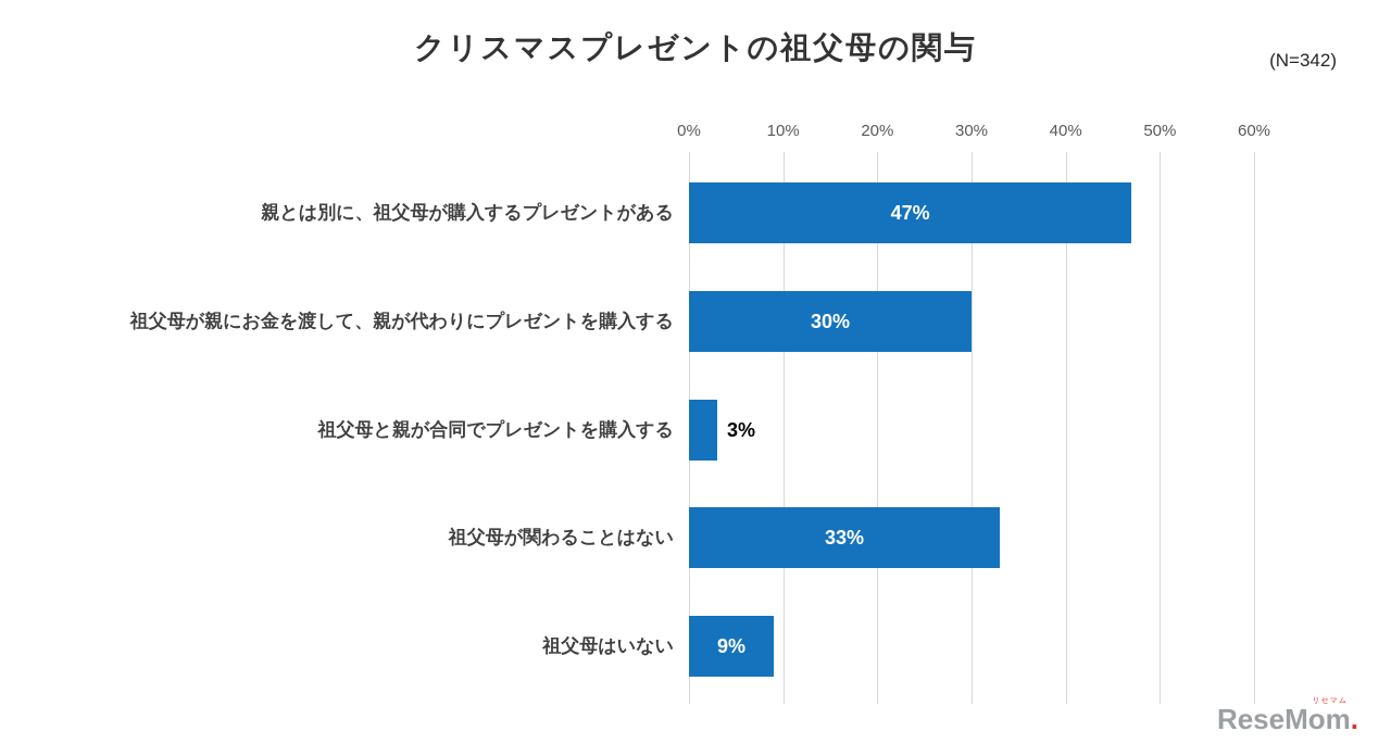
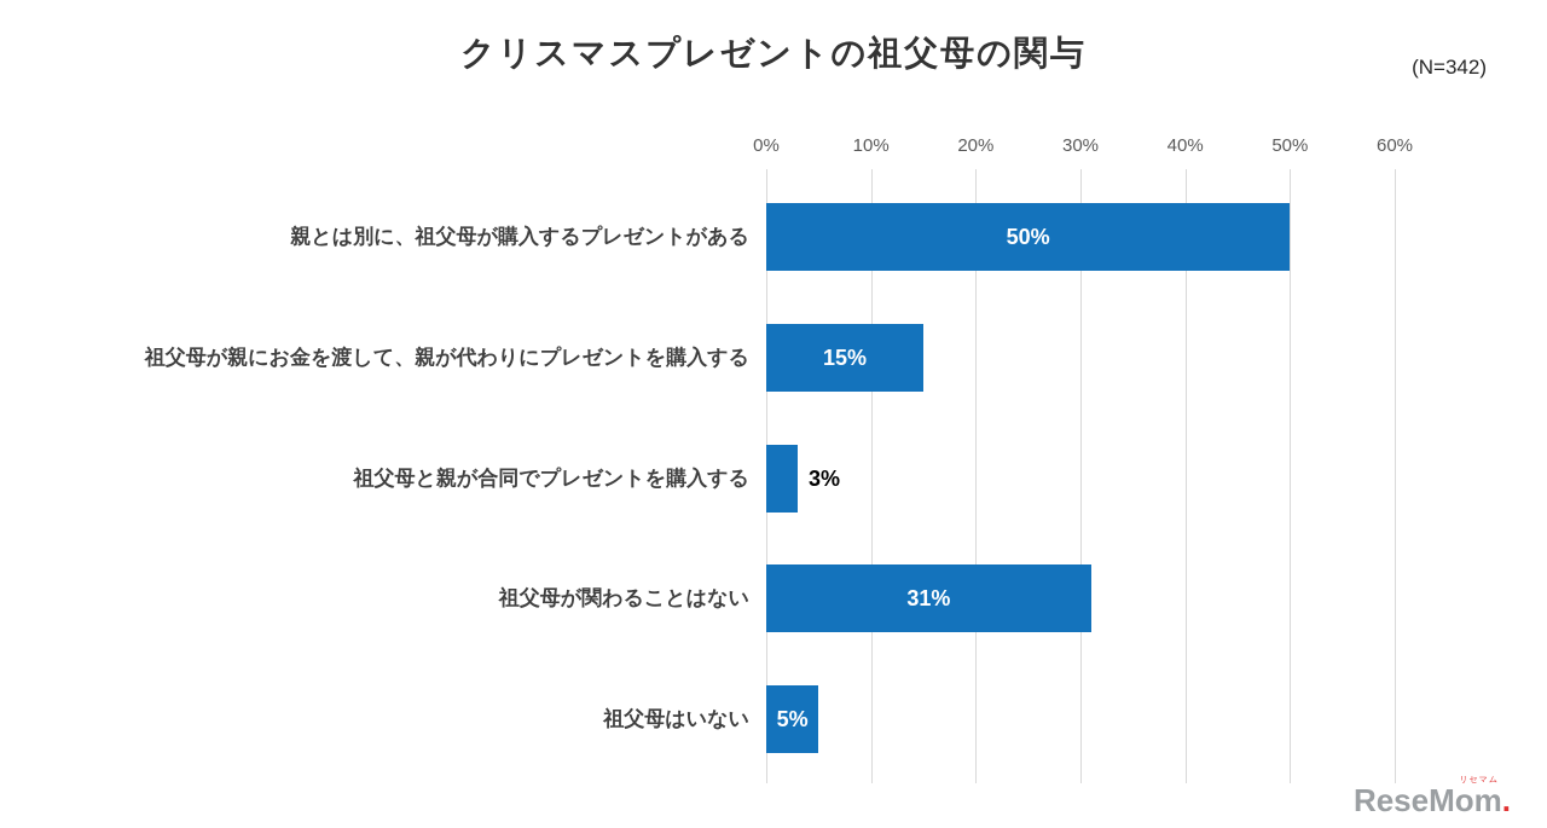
親とは別に、祖父母が購入するプレゼントがある: 47% -> 50%
祖父母が親にお金を渡して、親が代わりにプレゼントを購入する: 30% -> 15%
祖父母が関わることはない: 33% -> 31%
祖父母はいない: 9% -> 5%
